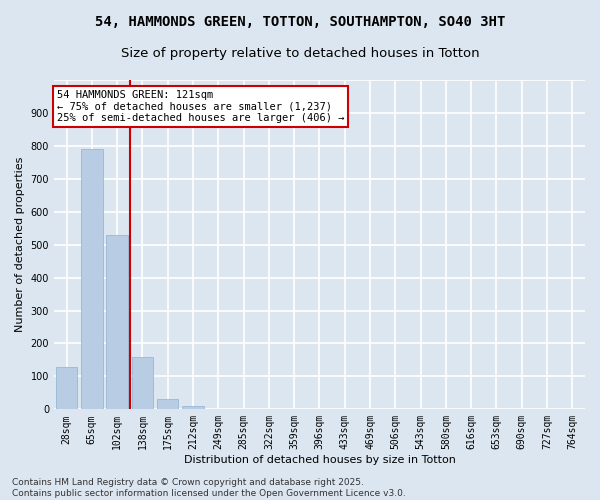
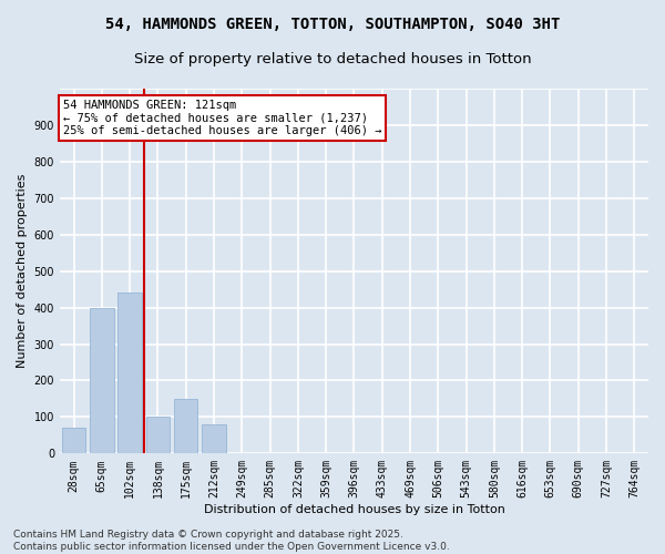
28sqm: 130 -> 70
65sqm: 790 -> 400
102sqm: 530 -> 440
138sqm: 160 -> 100
175sqm: 30 -> 150
212sqm: 10 -> 80
